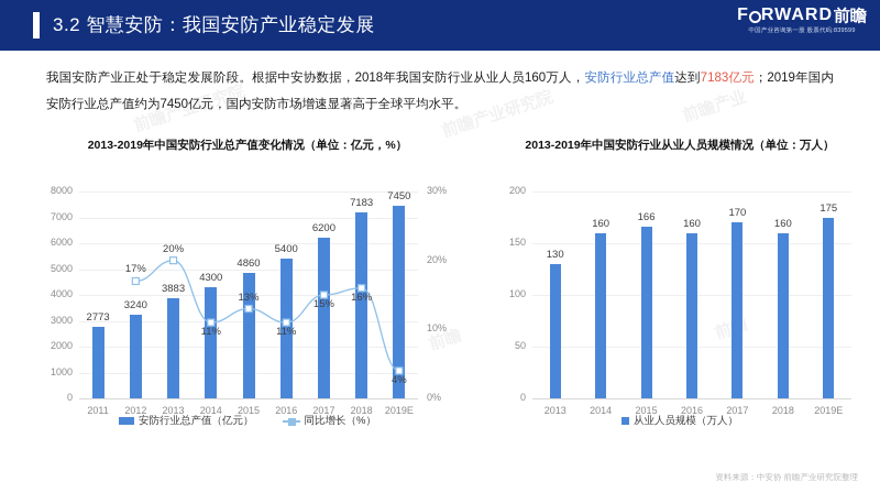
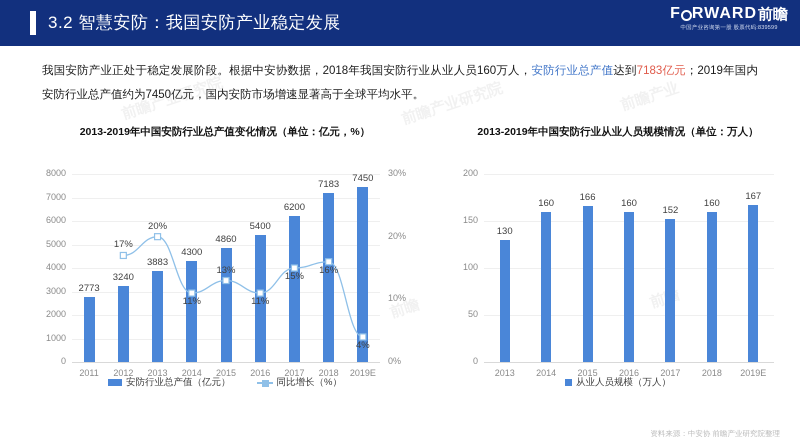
2013-2019年中国安防行业从业人员规模情况（单位：万人）/2017: 170 -> 152
2013-2019年中国安防行业从业人员规模情况（单位：万人）/2019E: 175 -> 167
